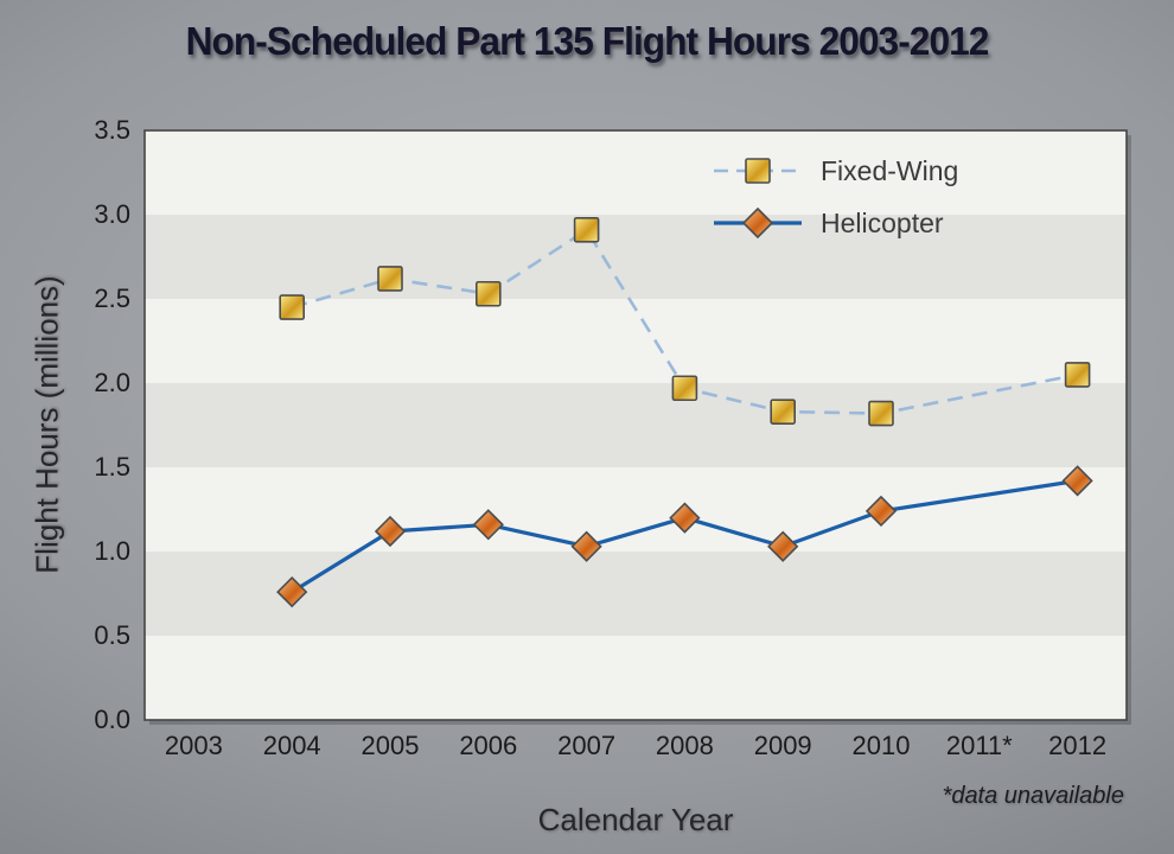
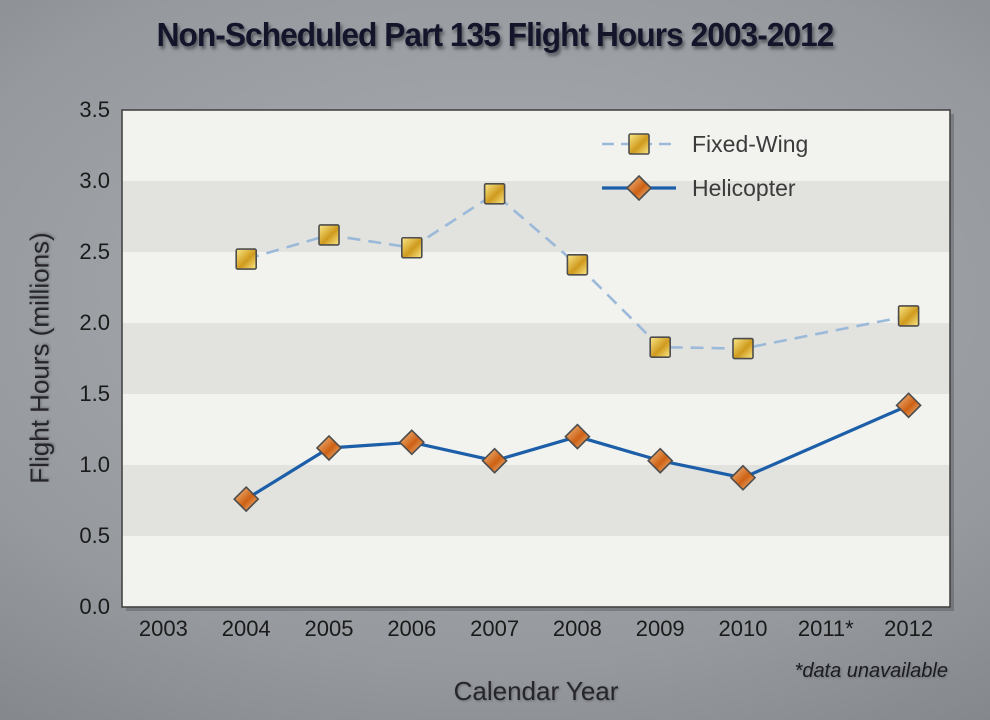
Fixed-Wing/2008: 1.97 -> 2.41
Helicopter/2010: 1.24 -> 0.91
